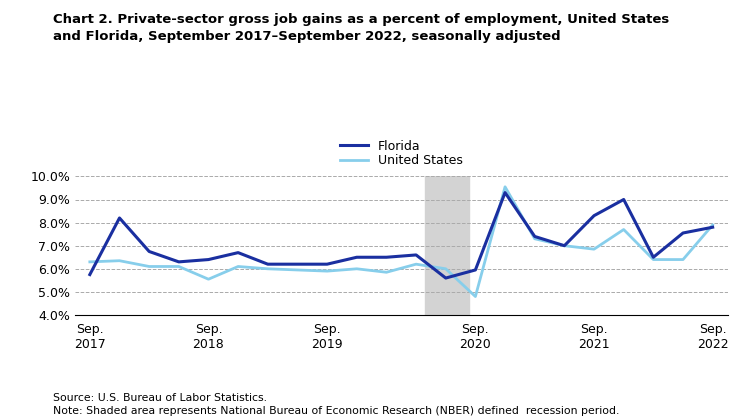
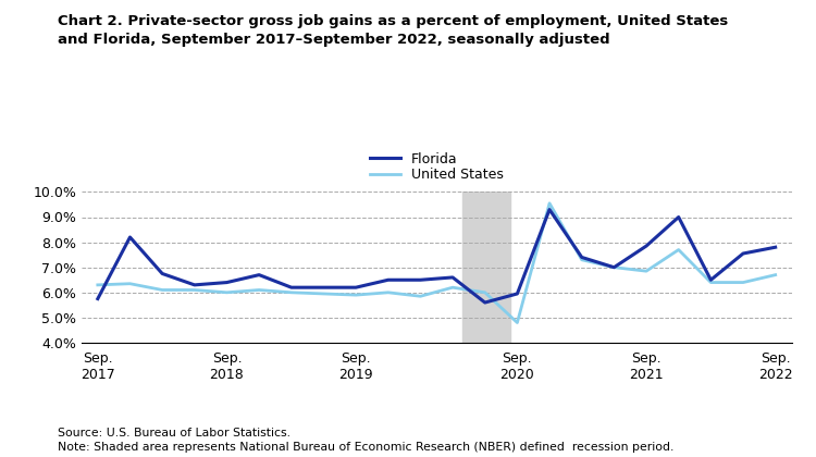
United States/Sep. 2018: 5.55% -> 6.00%
Florida/Sep. 2021: 8.30% -> 7.85%
United States/Sep. 2022: 7.90% -> 6.70%
